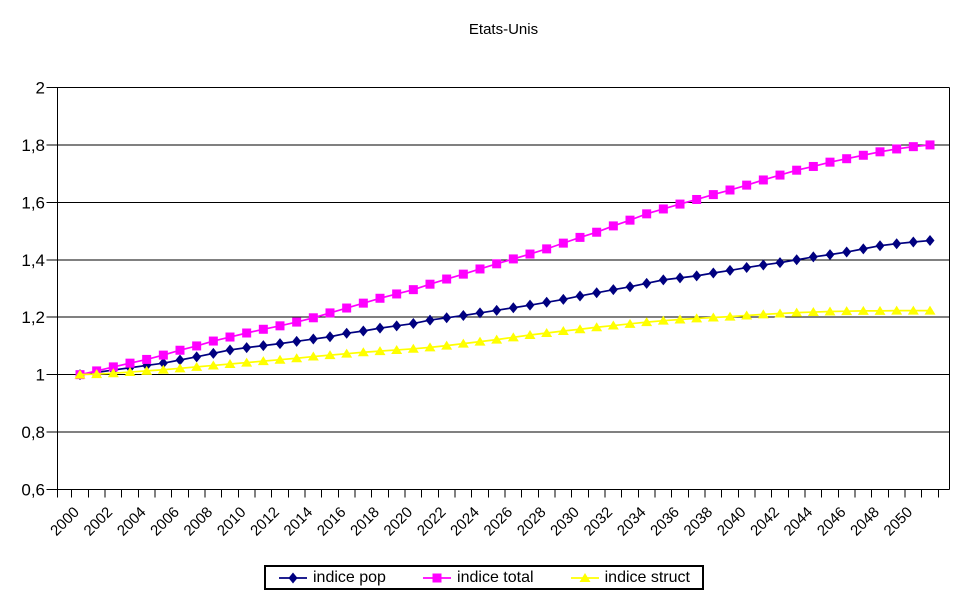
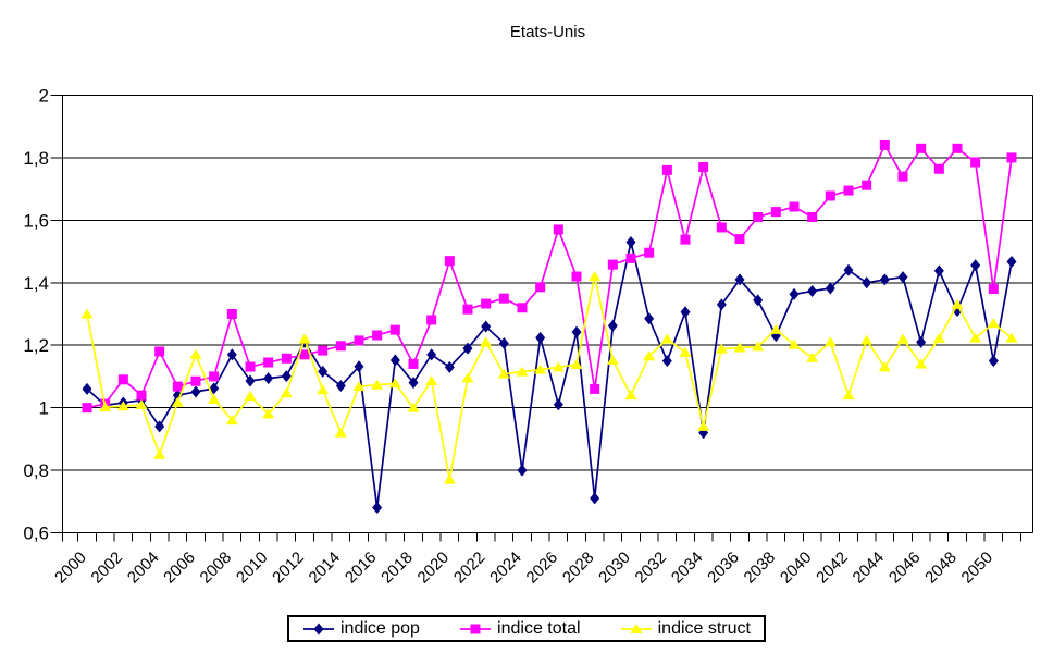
indice pop/2000: 1,00 -> 1,06
indice struct/2000: 1,00 -> 1,30
indice total/2002: 1,03 -> 1,09
indice pop/2004: 1,03 -> 0,94
indice total/2004: 1,05 -> 1,18
indice struct/2004: 1,01 -> 0,85
indice struct/2006: 1,02 -> 1,17
indice pop/2008: 1,07 -> 1,17
indice total/2008: 1,12 -> 1,30
indice struct/2008: 1,03 -> 0,96
indice struct/2010: 1,04 -> 0,98
indice pop/2012: 1,11 -> 1,21
indice struct/2012: 1,05 -> 1,22
indice pop/2014: 1,12 -> 1,07
indice struct/2014: 1,06 -> 0,92
indice pop/2016: 1,14 -> 0,68
indice pop/2018: 1,16 -> 1,08
indice total/2018: 1,27 -> 1,14
indice struct/2018: 1,08 -> 1,00
indice pop/2020: 1,18 -> 1,13
indice total/2020: 1,30 -> 1,47
indice struct/2020: 1,09 -> 0,77
indice pop/2022: 1,20 -> 1,26
indice struct/2022: 1,10 -> 1,21
indice pop/2024: 1,22 -> 0,80
indice total/2024: 1,37 -> 1,32
indice pop/2026: 1,23 -> 1,01
indice total/2026: 1,40 -> 1,57
indice pop/2028: 1,25 -> 0,71
indice total/2028: 1,44 -> 1,06
indice struct/2028: 1,15 -> 1,42
indice pop/2030: 1,27 -> 1,53
indice struct/2030: 1,16 -> 1,04
indice pop/2032: 1,30 -> 1,15
indice total/2032: 1,52 -> 1,76
indice struct/2032: 1,17 -> 1,22
indice pop/2034: 1,32 -> 0,92
indice total/2034: 1,56 -> 1,77
indice struct/2034: 1,18 -> 0,94
indice pop/2036: 1,34 -> 1,41
indice total/2036: 1,59 -> 1,54
indice pop/2038: 1,35 -> 1,23
indice struct/2038: 1,20 -> 1,25
indice total/2040: 1,66 -> 1,61
indice struct/2040: 1,21 -> 1,16
indice pop/2042: 1,39 -> 1,44
indice struct/2042: 1,21 -> 1,04
indice total/2044: 1,73 -> 1,84
indice struct/2044: 1,22 -> 1,13
indice pop/2046: 1,43 -> 1,21
indice total/2046: 1,75 -> 1,83
indice struct/2046: 1,22 -> 1,14
indice pop/2048: 1,45 -> 1,31
indice total/2048: 1,78 -> 1,83
indice struct/2048: 1,22 -> 1,33
indice pop/2050: 1,46 -> 1,15
indice total/2050: 1,79 -> 1,38
indice struct/2050: 1,22 -> 1,27
